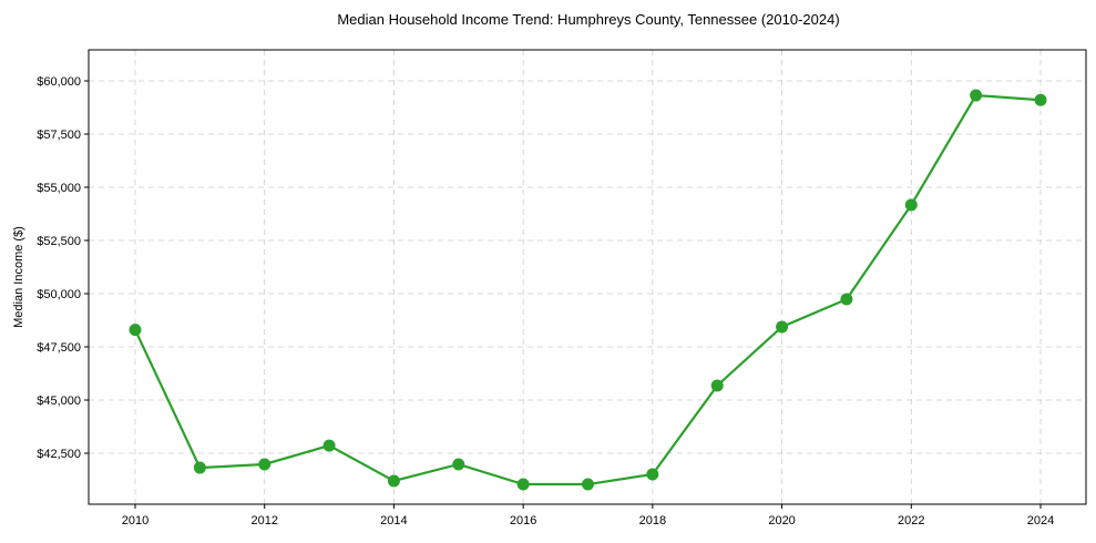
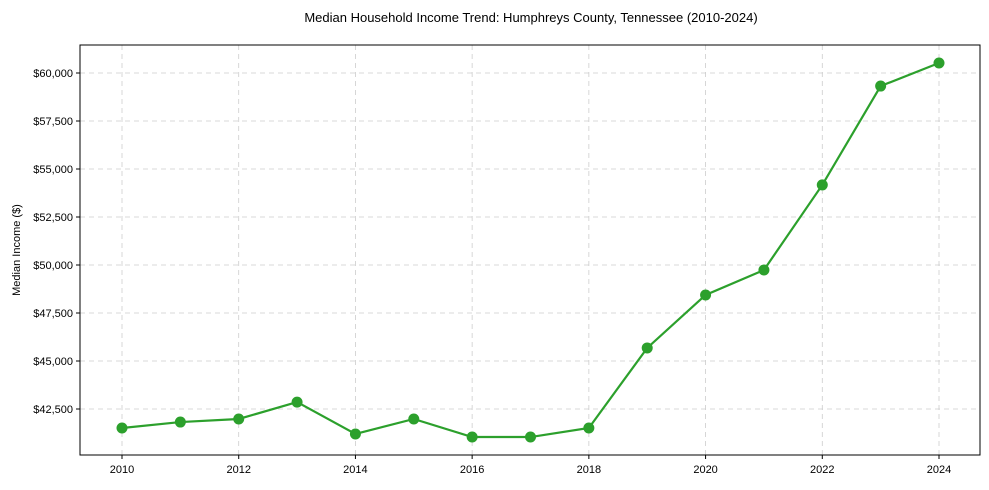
2010: $48300 -> $41500
2024: $59100 -> $60500
